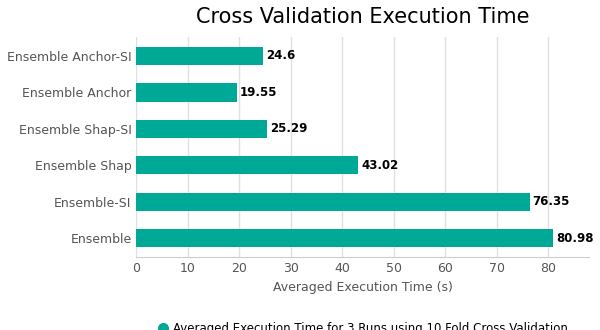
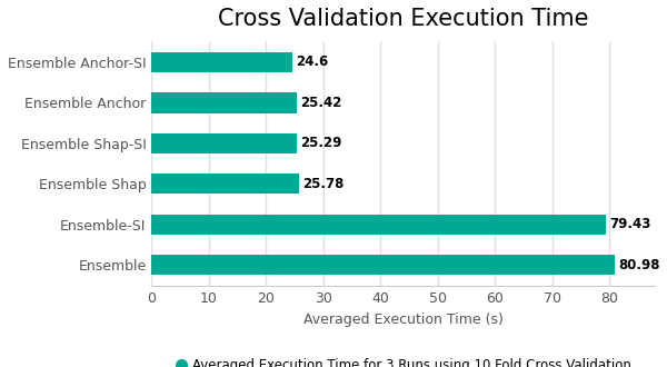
Ensemble Anchor: 19.55 -> 25.42
Ensemble Shap: 43.02 -> 25.78
Ensemble-SI: 76.35 -> 79.43
